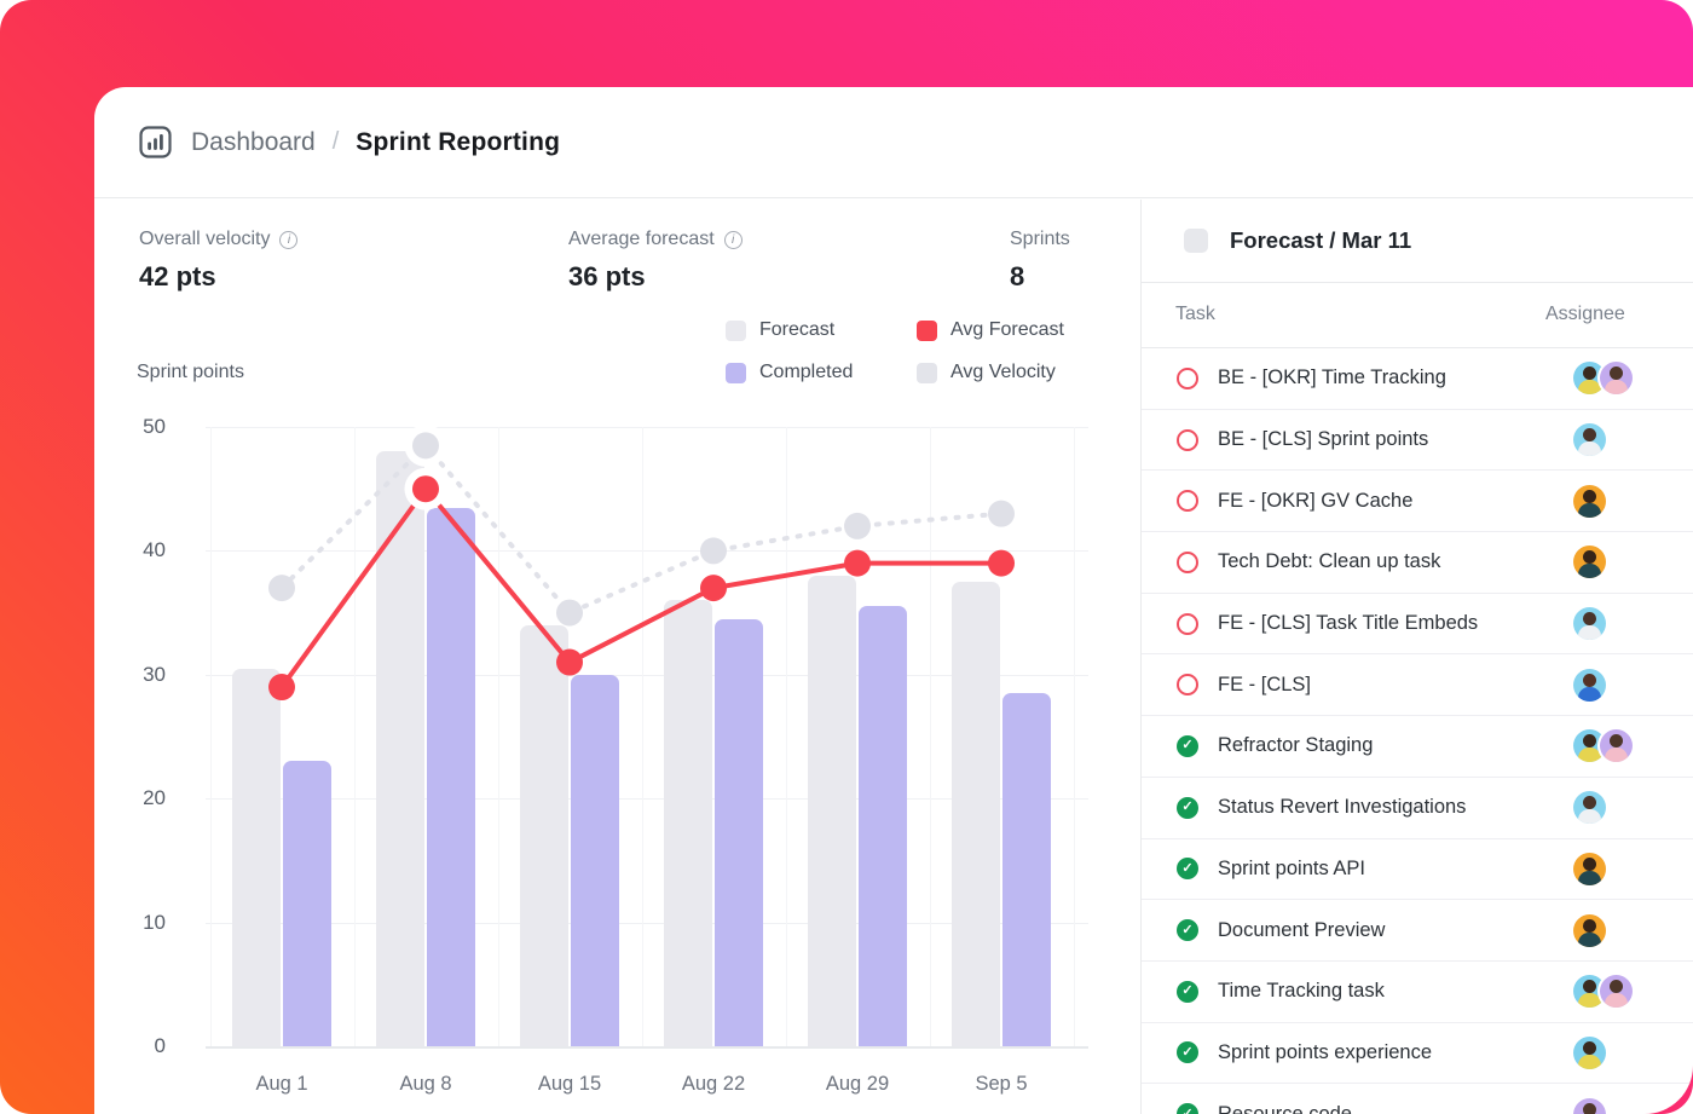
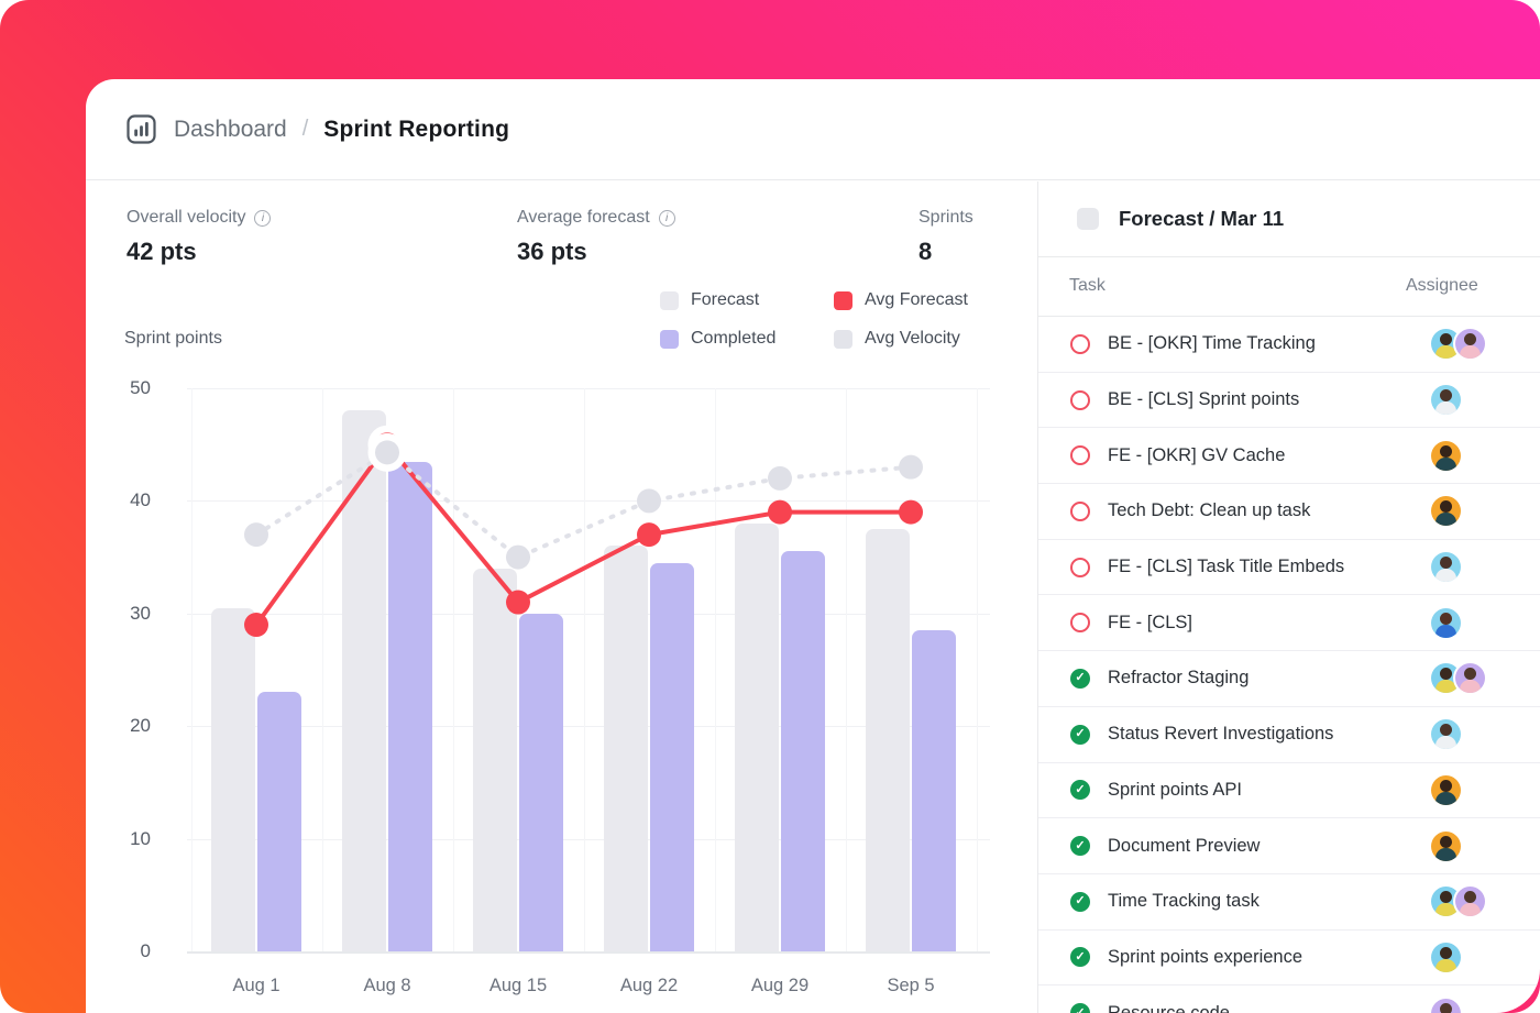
Avg Velocity/Aug 8: 48.5 -> 44.3
